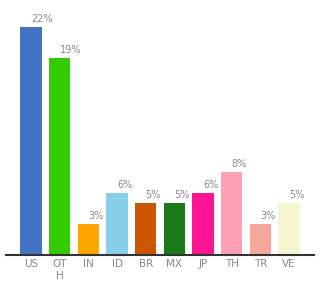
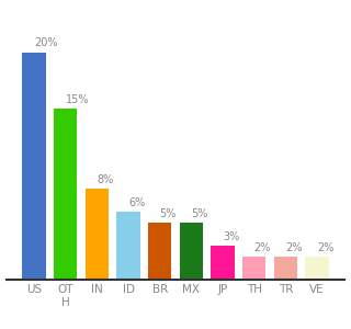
US: 22% -> 20%
OT H: 19% -> 15%
IN: 3% -> 8%
JP: 6% -> 3%
TH: 8% -> 2%
TR: 3% -> 2%
VE: 5% -> 2%
